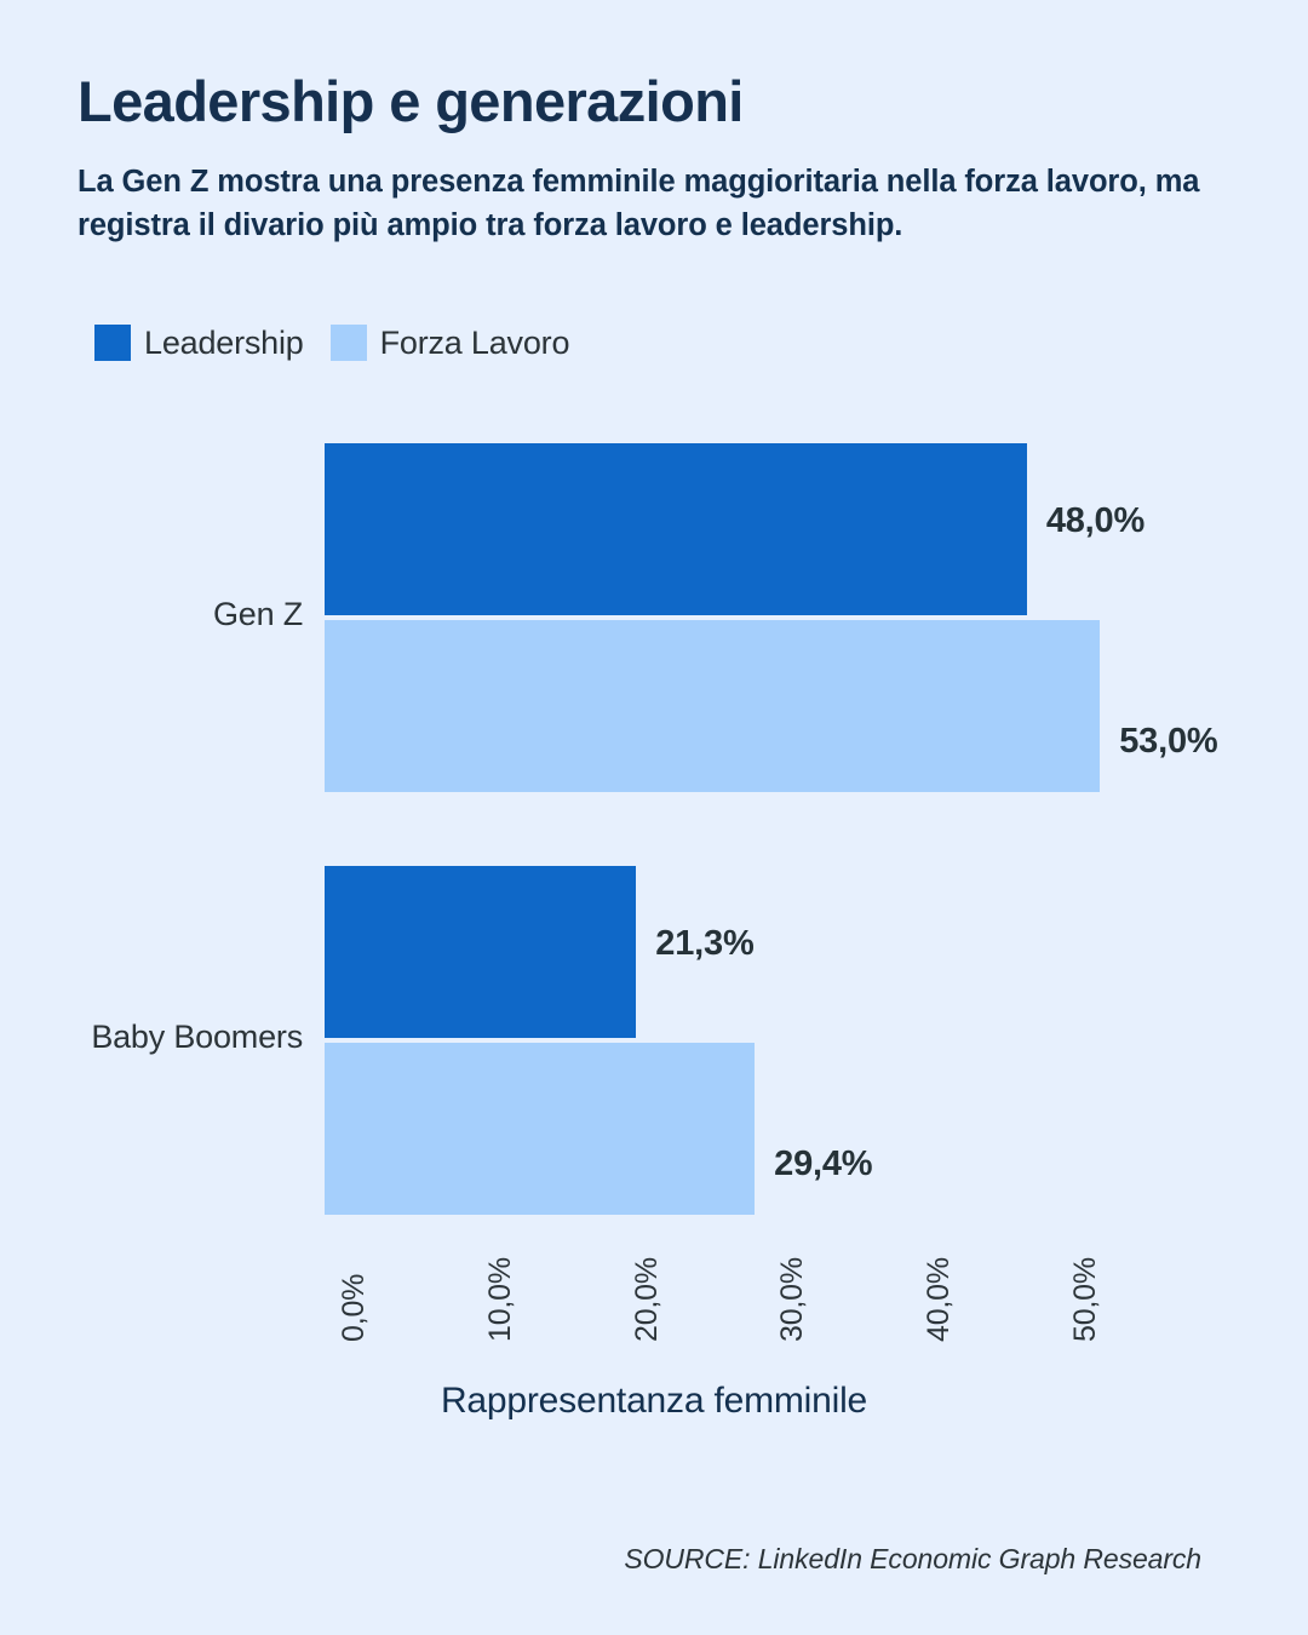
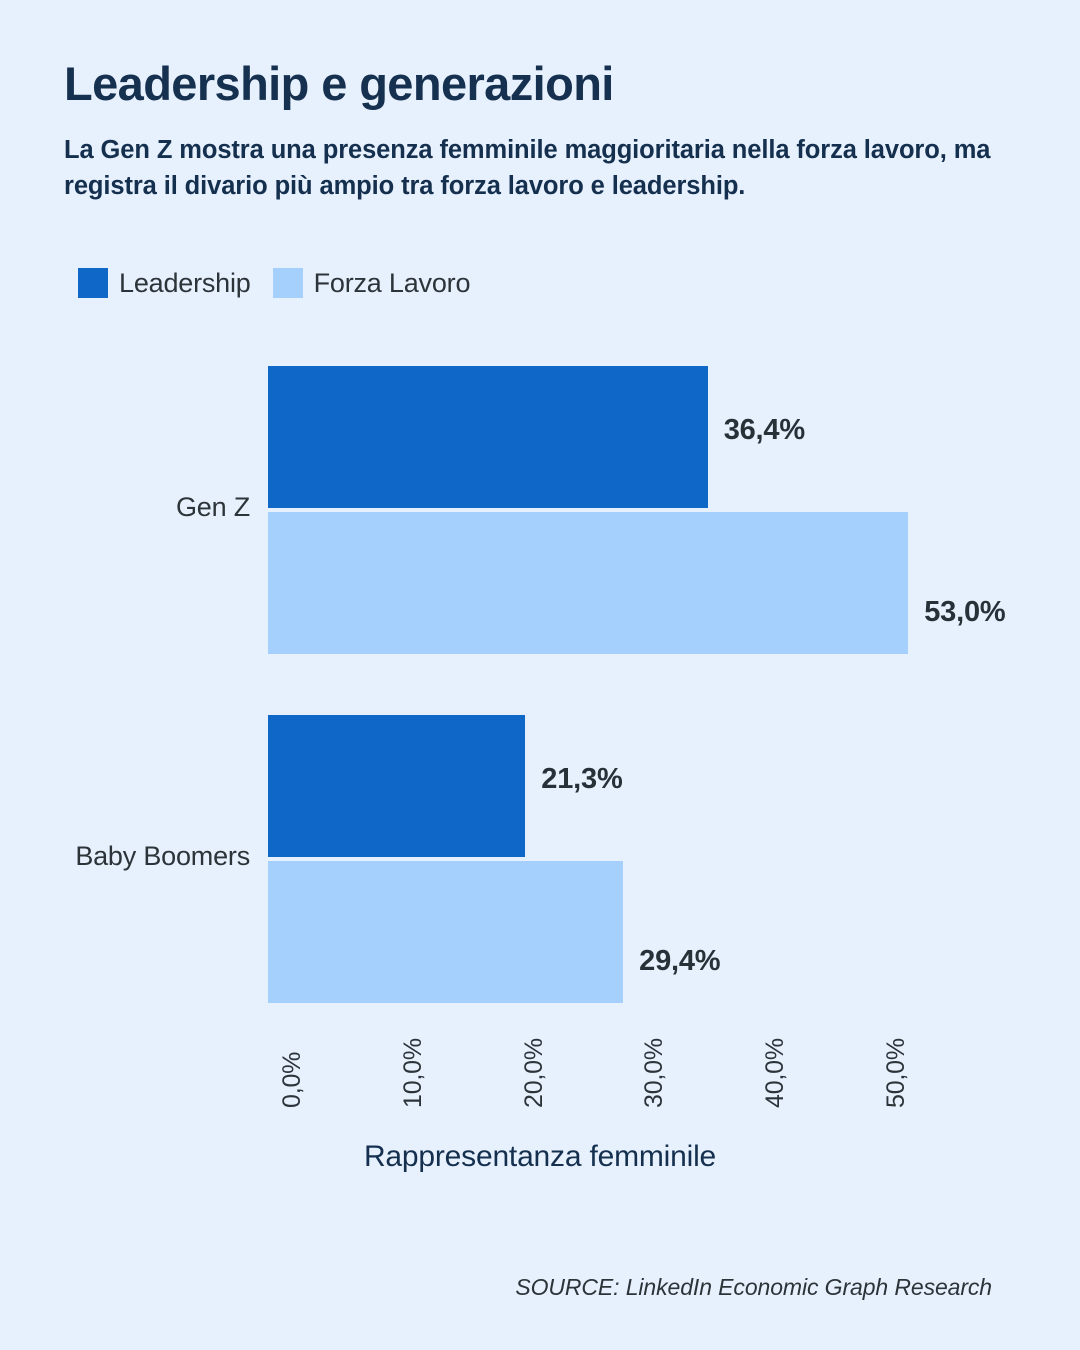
Leadership/Gen Z: 48,0% -> 36,4%
